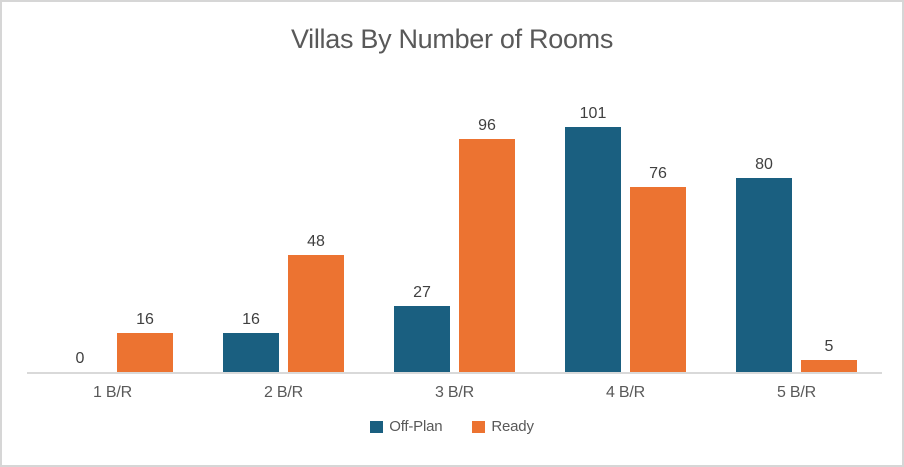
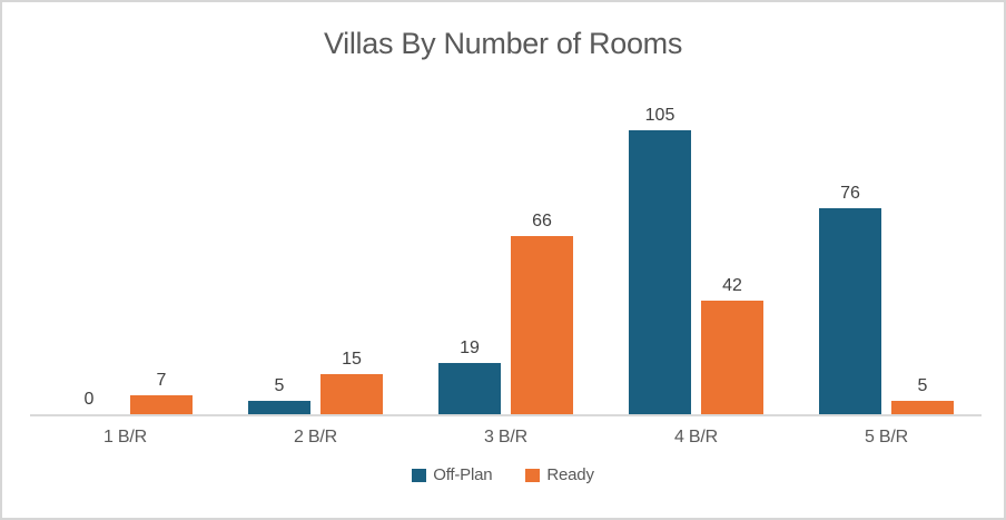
Ready/1 B/R: 16 -> 7
Off-Plan/2 B/R: 16 -> 5
Ready/2 B/R: 48 -> 15
Off-Plan/3 B/R: 27 -> 19
Ready/3 B/R: 96 -> 66
Off-Plan/4 B/R: 101 -> 105
Ready/4 B/R: 76 -> 42
Off-Plan/5 B/R: 80 -> 76
